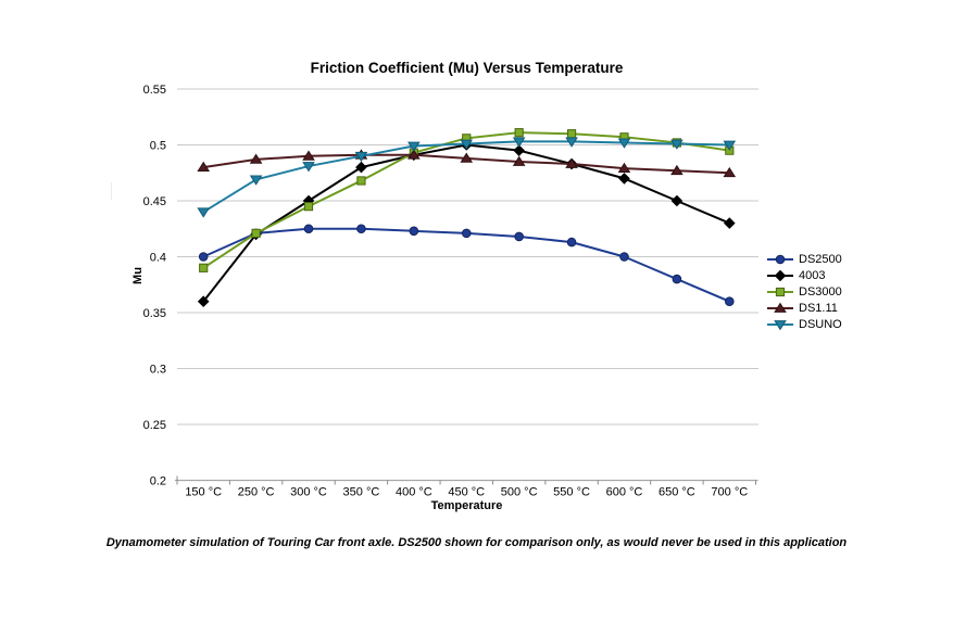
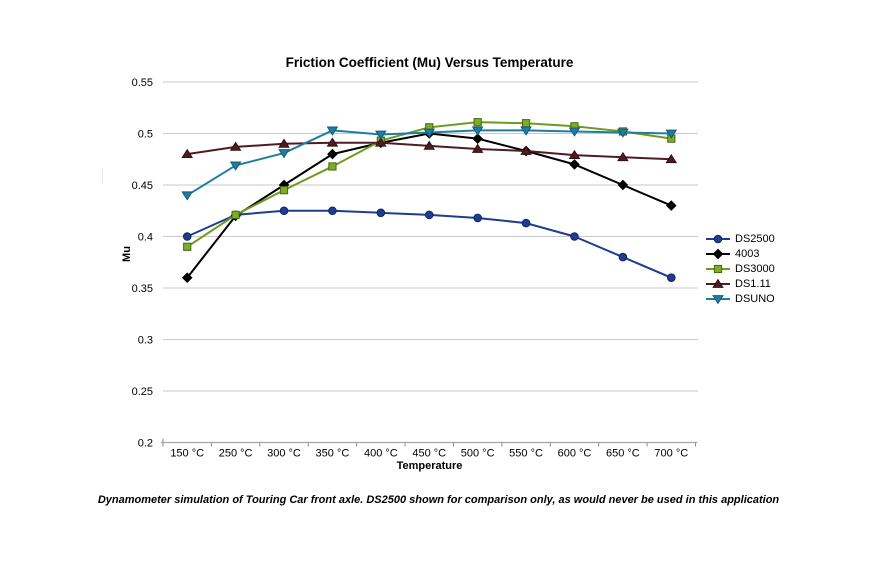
DSUNO/350 °C: 0.490 -> 0.503
